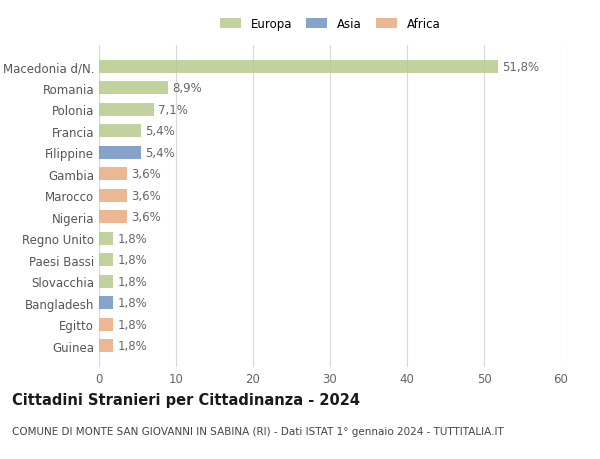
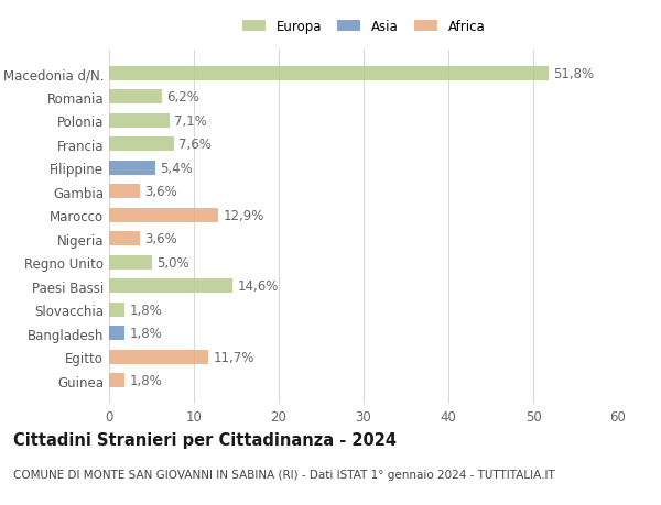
Romania: 8,9% -> 6,2%
Francia: 5,4% -> 7,6%
Marocco: 3,6% -> 12,9%
Regno Unito: 1,8% -> 5,0%
Paesi Bassi: 1,8% -> 14,6%
Egitto: 1,8% -> 11,7%
